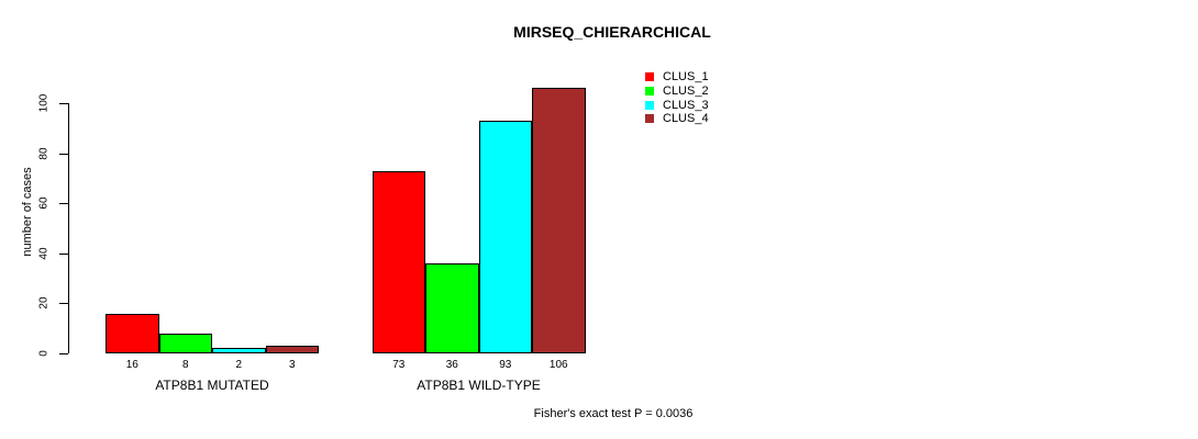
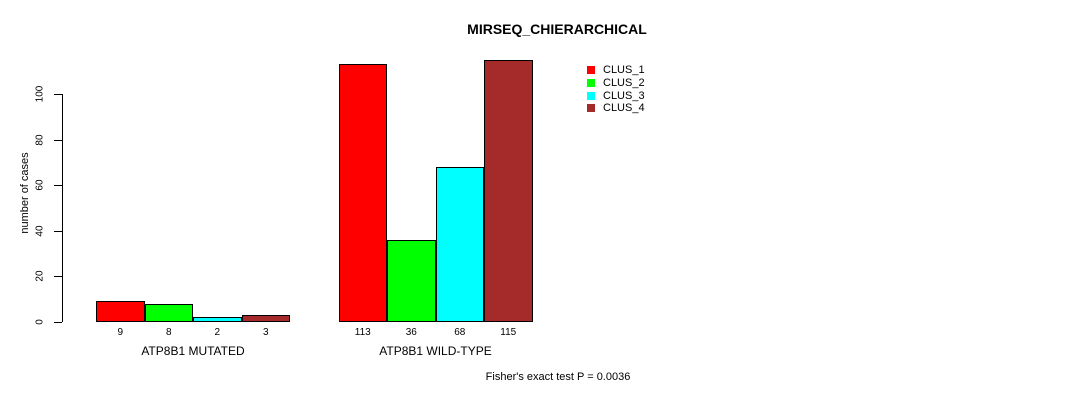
CLUS_1/ATP8B1 MUTATED: 16 -> 9
CLUS_1/ATP8B1 WILD-TYPE: 73 -> 113
CLUS_3/ATP8B1 WILD-TYPE: 93 -> 68
CLUS_4/ATP8B1 WILD-TYPE: 106 -> 115
